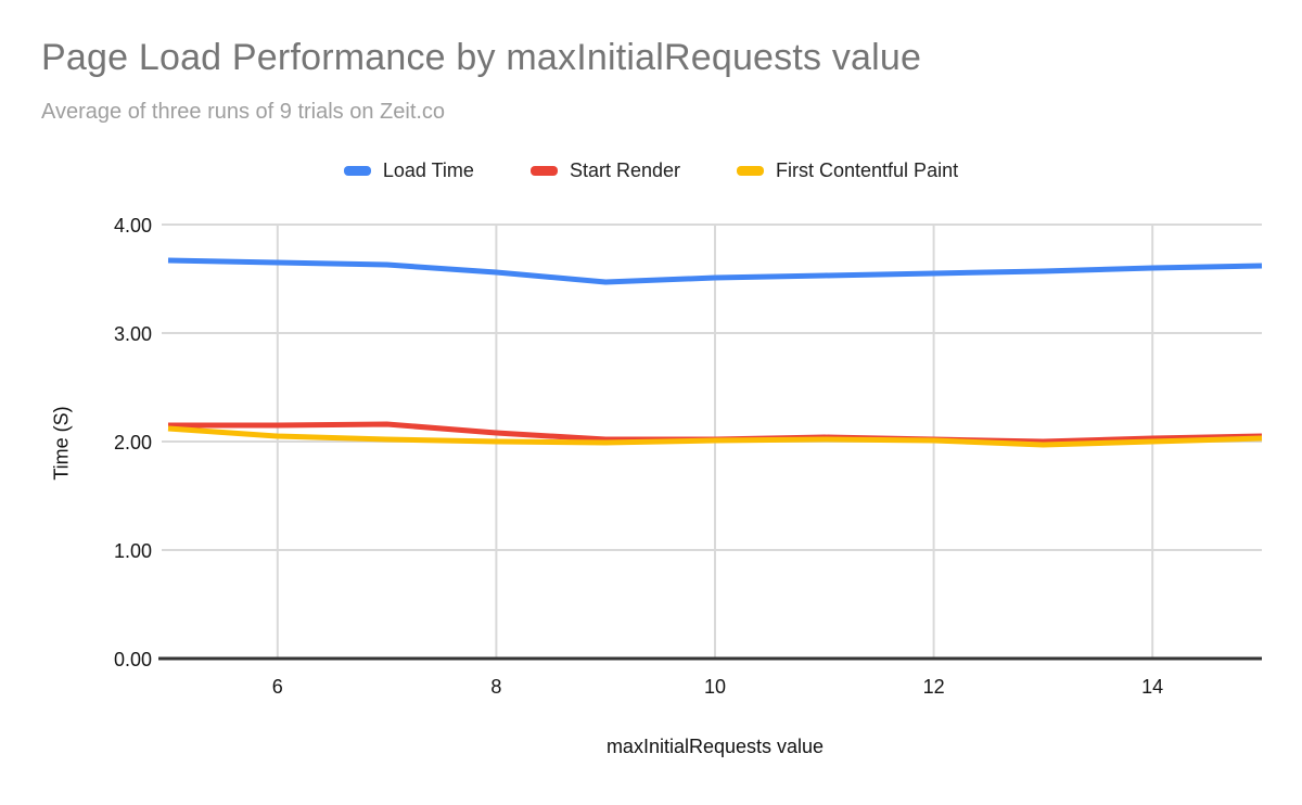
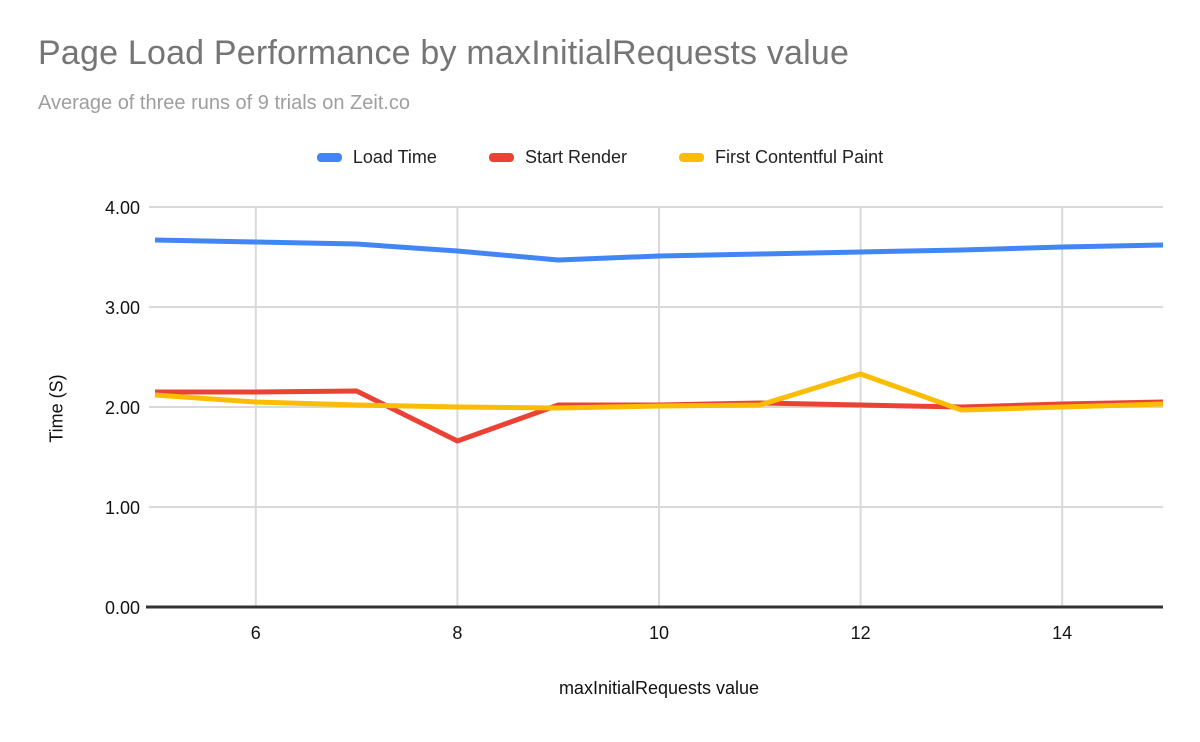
Start Render/8: 2.08 -> 1.66
First Contentful Paint/12: 2.01 -> 2.33
